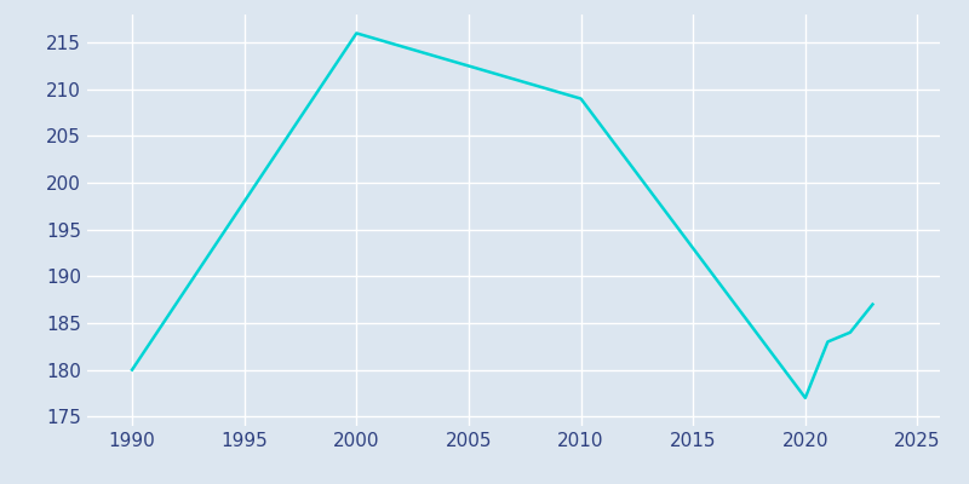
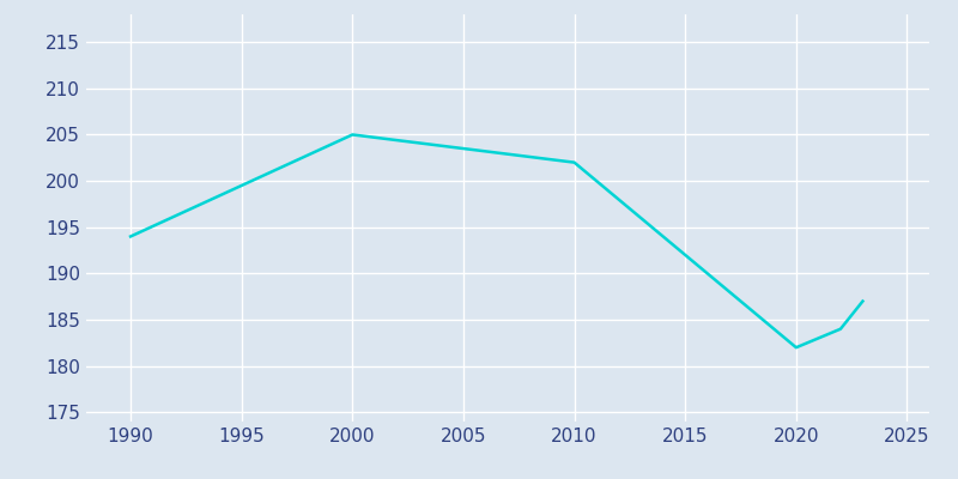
1990: 180 -> 194
2000: 216 -> 205
2010: 209 -> 202
2020: 177 -> 182
